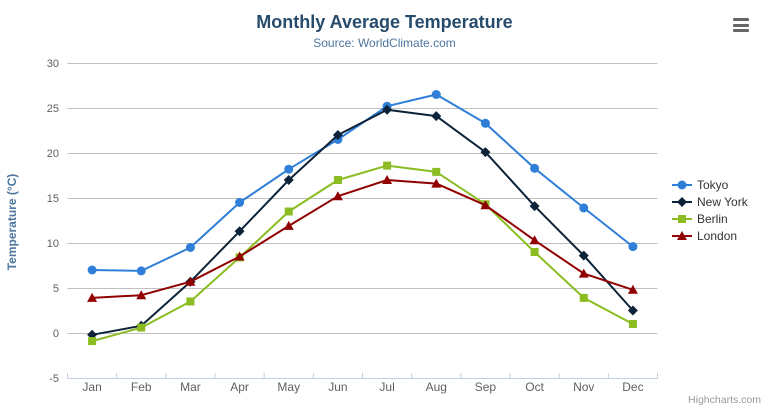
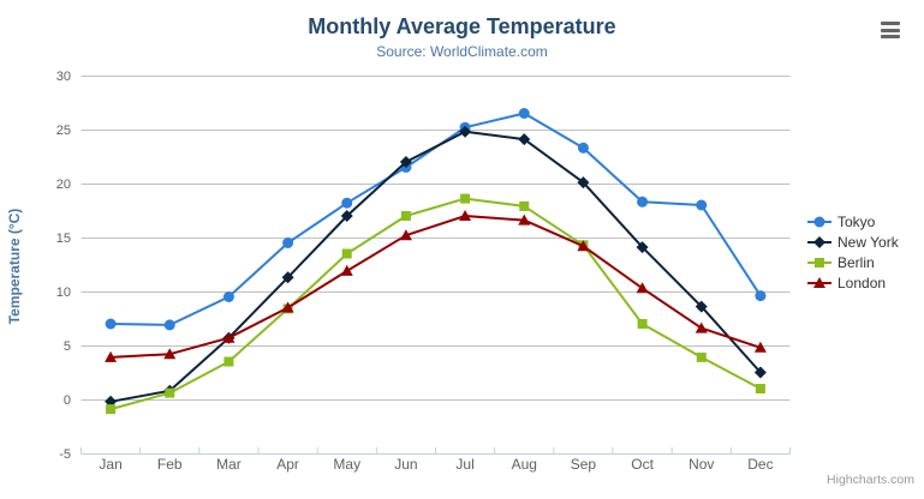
Berlin/Oct: 9 -> 7
Tokyo/Nov: 14 -> 18
